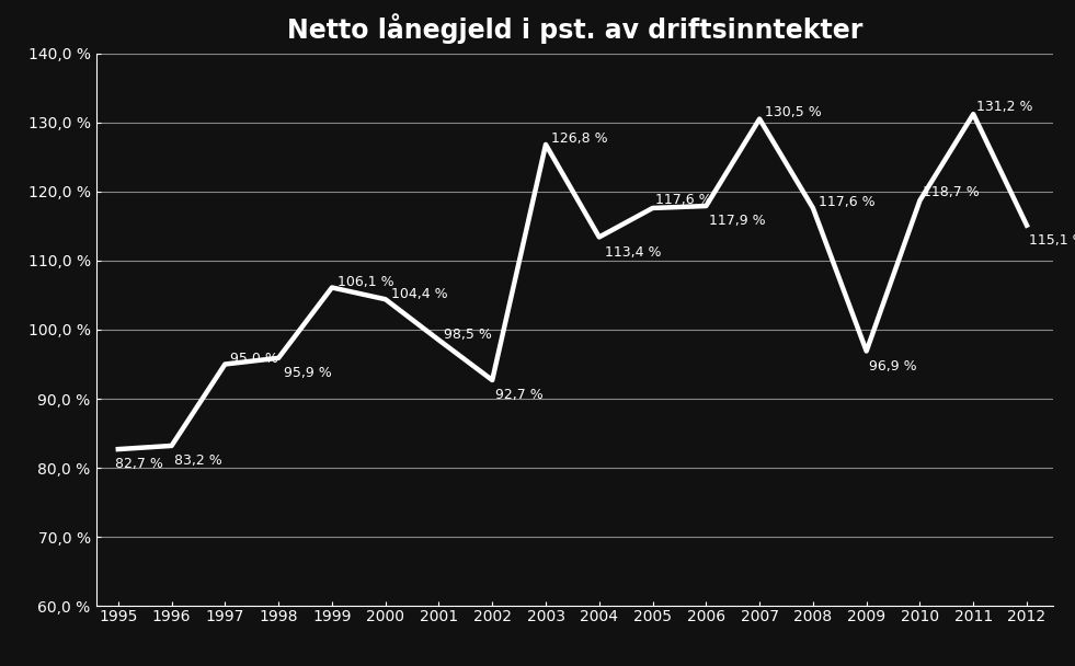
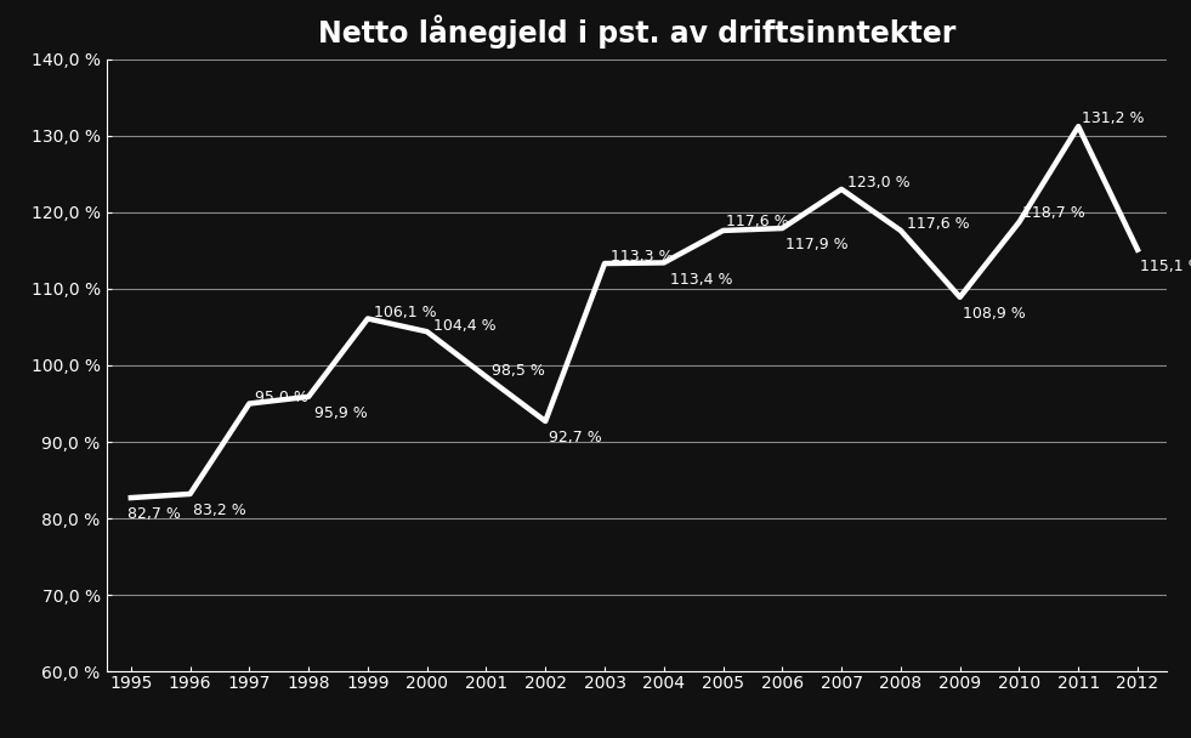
2003: 126,8 -> 113,3
2007: 130,5 -> 123,0
2009: 96,9 -> 108,9
